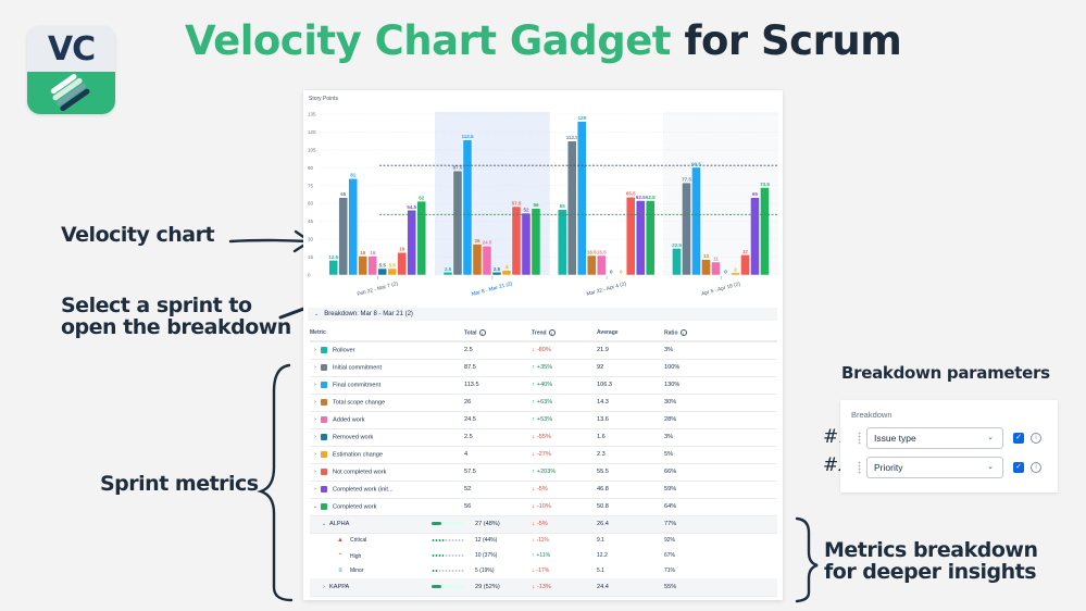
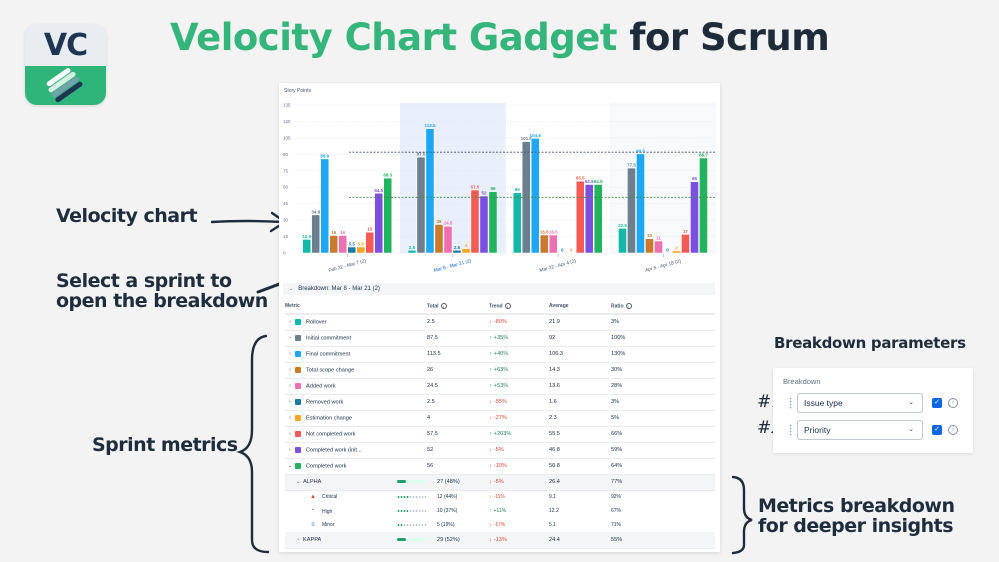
Initial commitment/Feb 22 - Mar 7 (2): 65 -> 34.8
Final commitment/Feb 22 - Mar 7 (2): 81 -> 85.9
Completed work/Feb 22 - Mar 7 (2): 62 -> 68.3
Initial commitment/Mar 22 - Apr 4 (2): 112.5 -> 101.6
Final commitment/Mar 22 - Apr 4 (2): 129 -> 104.6
Completed work/Apr 5 - Apr 18 (2): 73.5 -> 86.7
